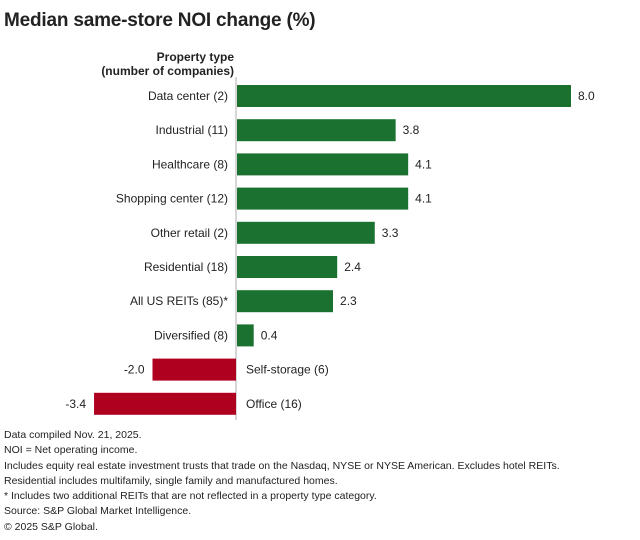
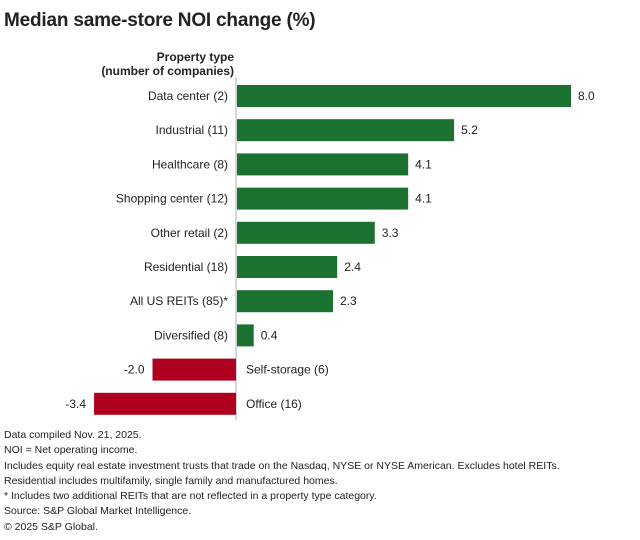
Industrial (11): 3.8 -> 5.2
